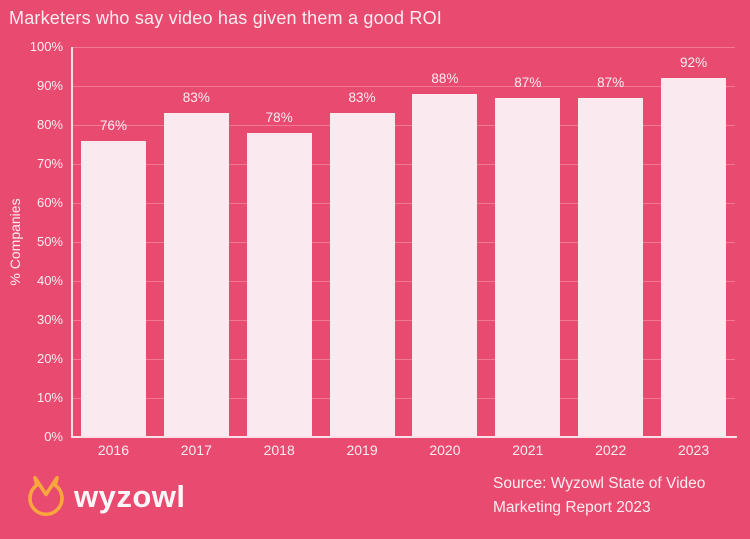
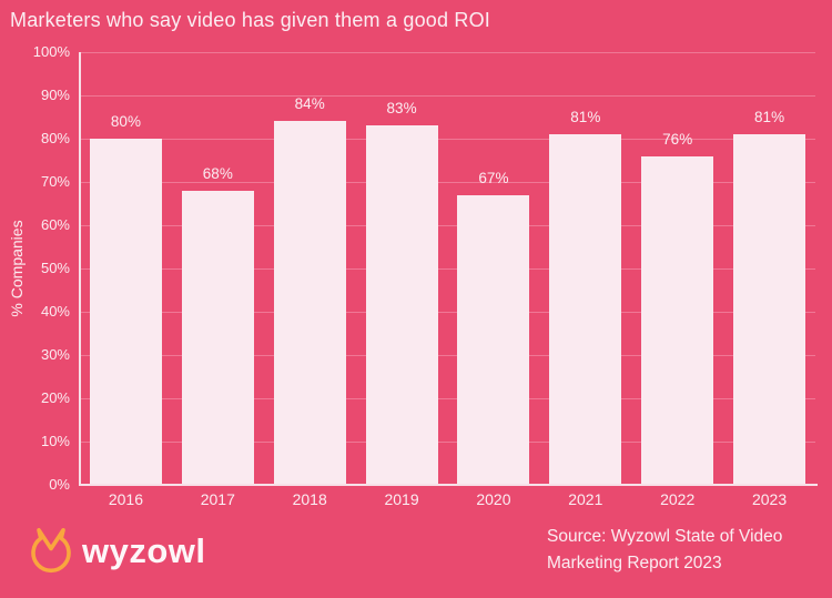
2016: 76% -> 80%
2017: 83% -> 68%
2018: 78% -> 84%
2020: 88% -> 67%
2021: 87% -> 81%
2022: 87% -> 76%
2023: 92% -> 81%
